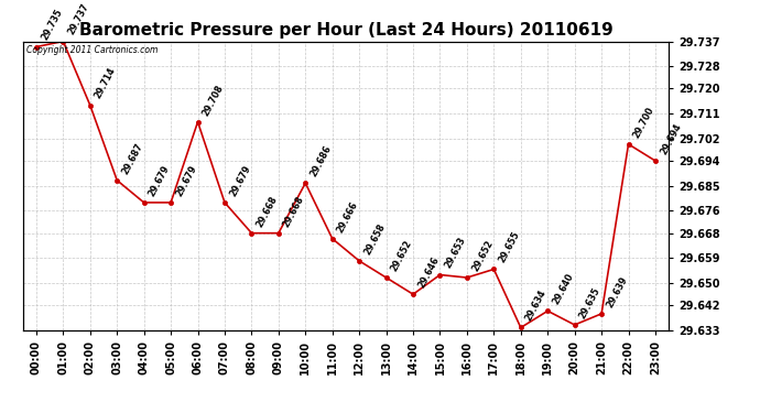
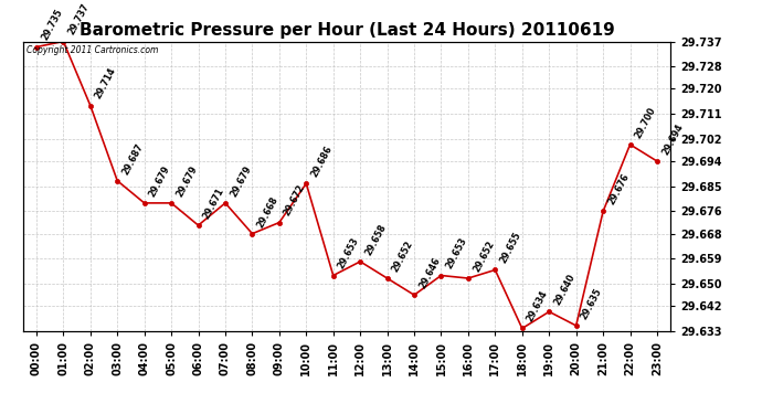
06:00: 29.708 -> 29.671
09:00: 29.668 -> 29.672
11:00: 29.666 -> 29.653
21:00: 29.639 -> 29.676
